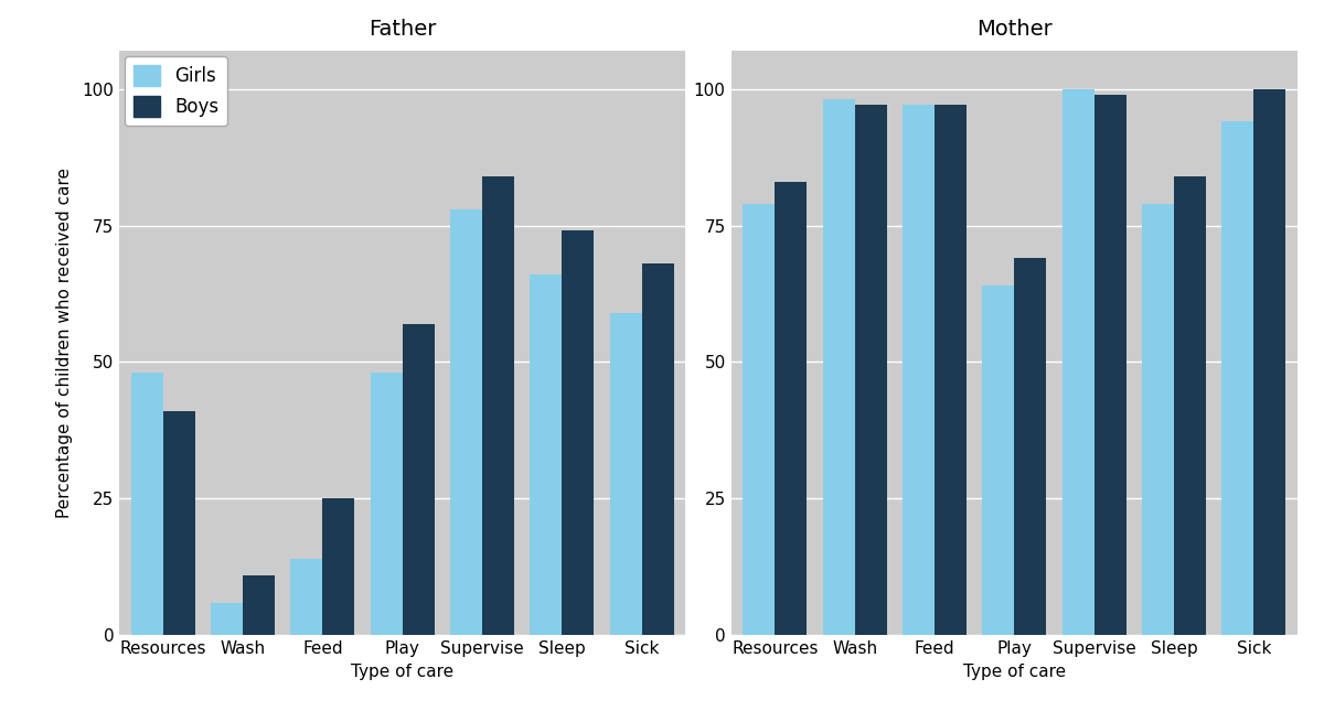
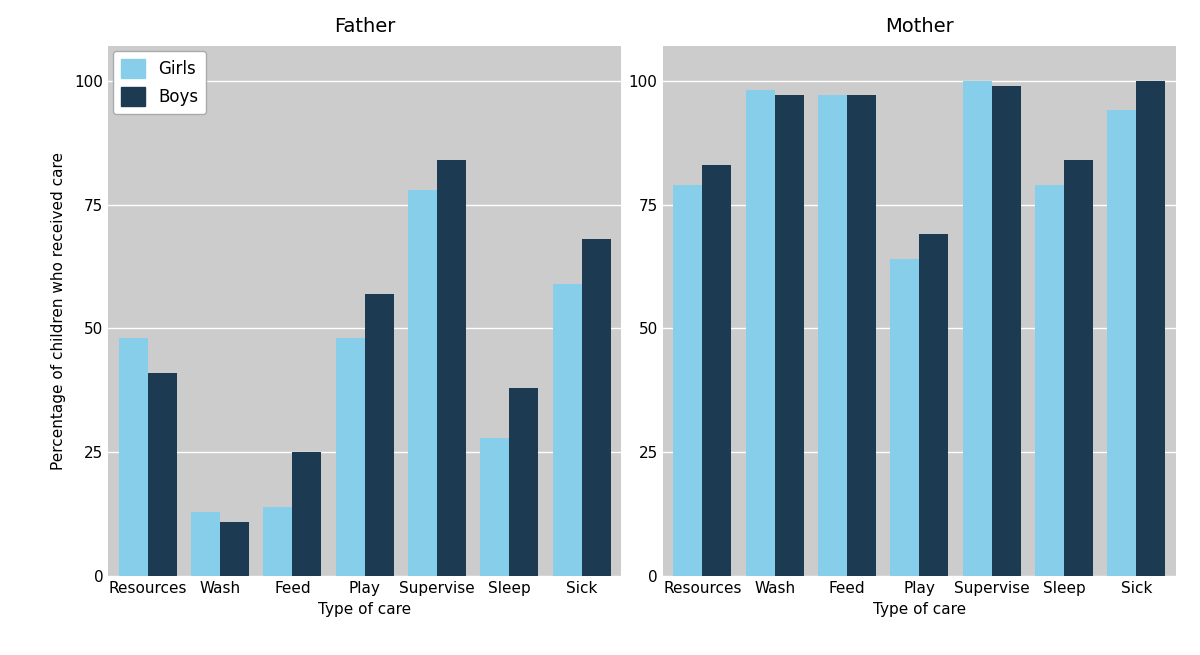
Father/Girls/Wash: 6 -> 13
Father/Girls/Sleep: 66 -> 28
Father/Boys/Sleep: 74 -> 38
